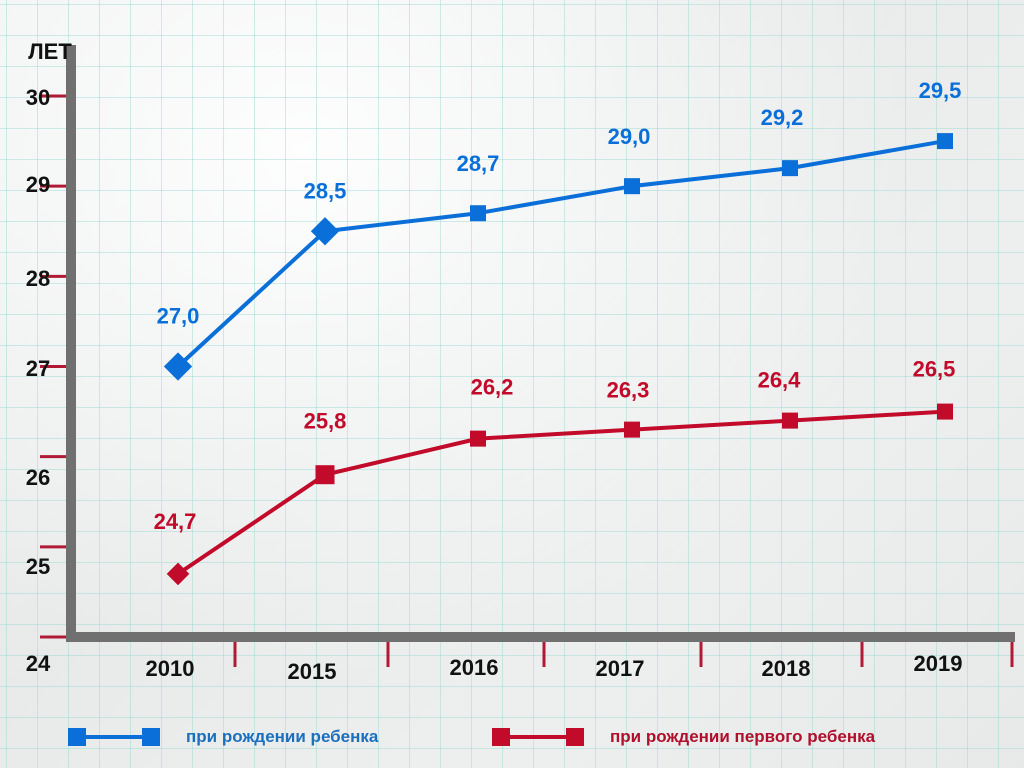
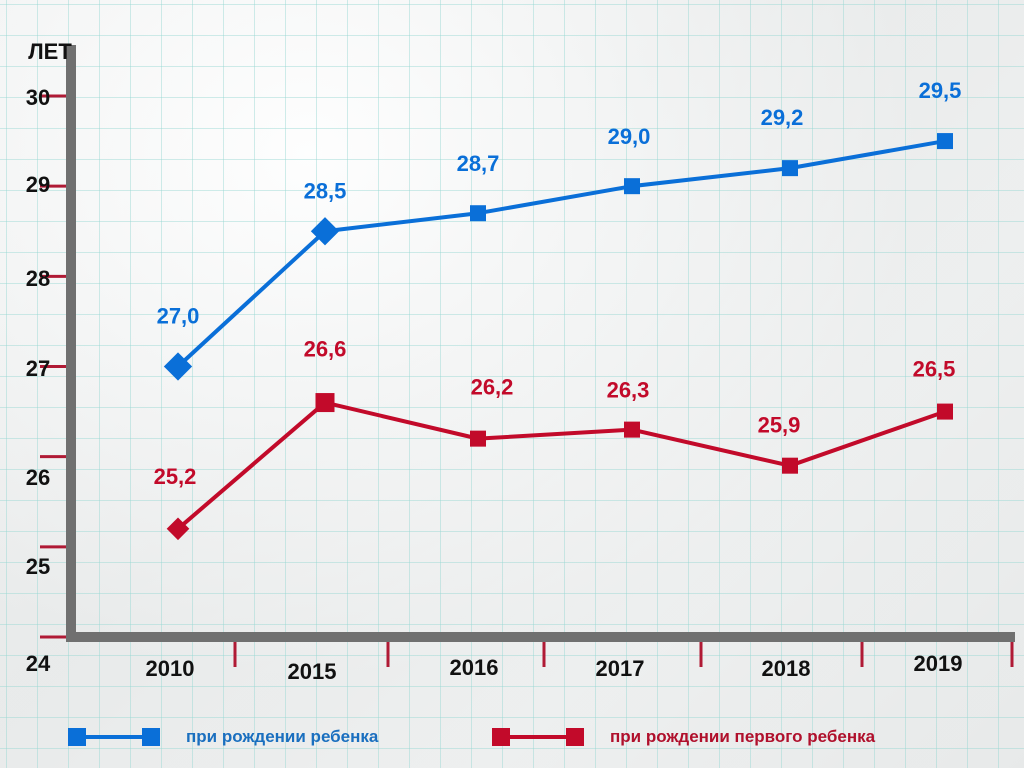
при рождении первого ребенка/2010: 24,7 -> 25,2
при рождении первого ребенка/2015: 25,8 -> 26,6
при рождении первого ребенка/2018: 26,4 -> 25,9
